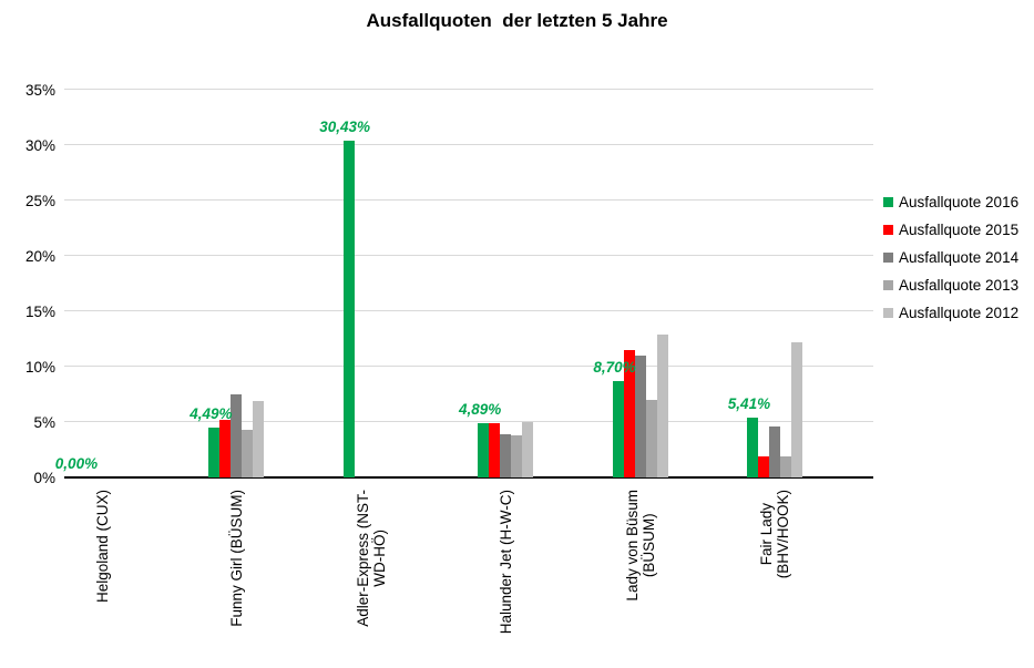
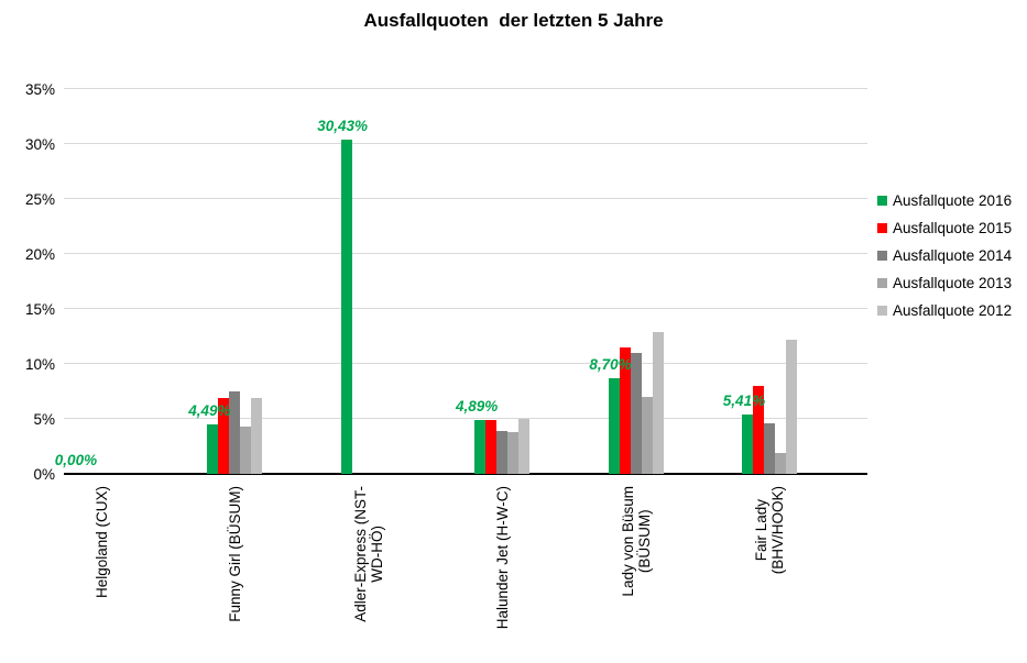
Ausfallquote 2015/Funny Girl (BÜSUM): 5.2% -> 6.9%
Ausfallquote 2015/Fair Lady (BHV/HOOK): 1.9% -> 8.0%
